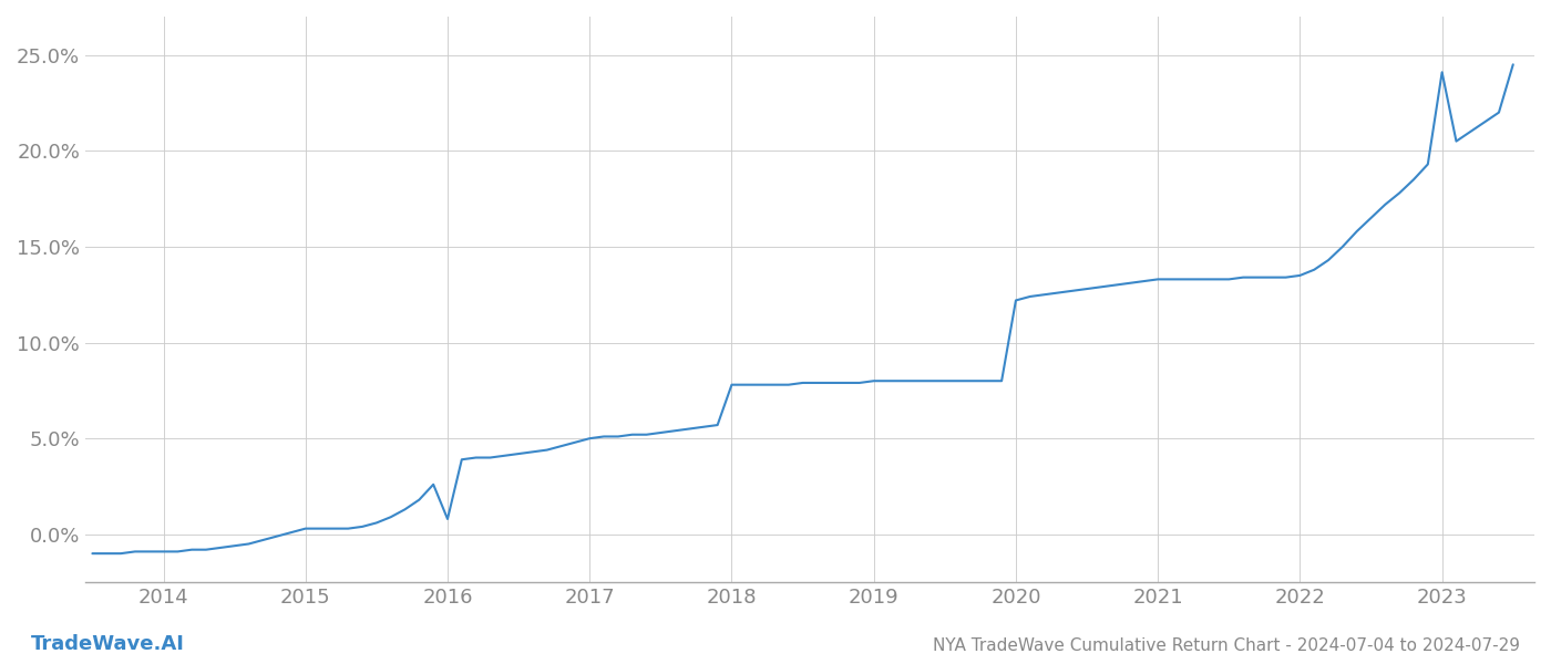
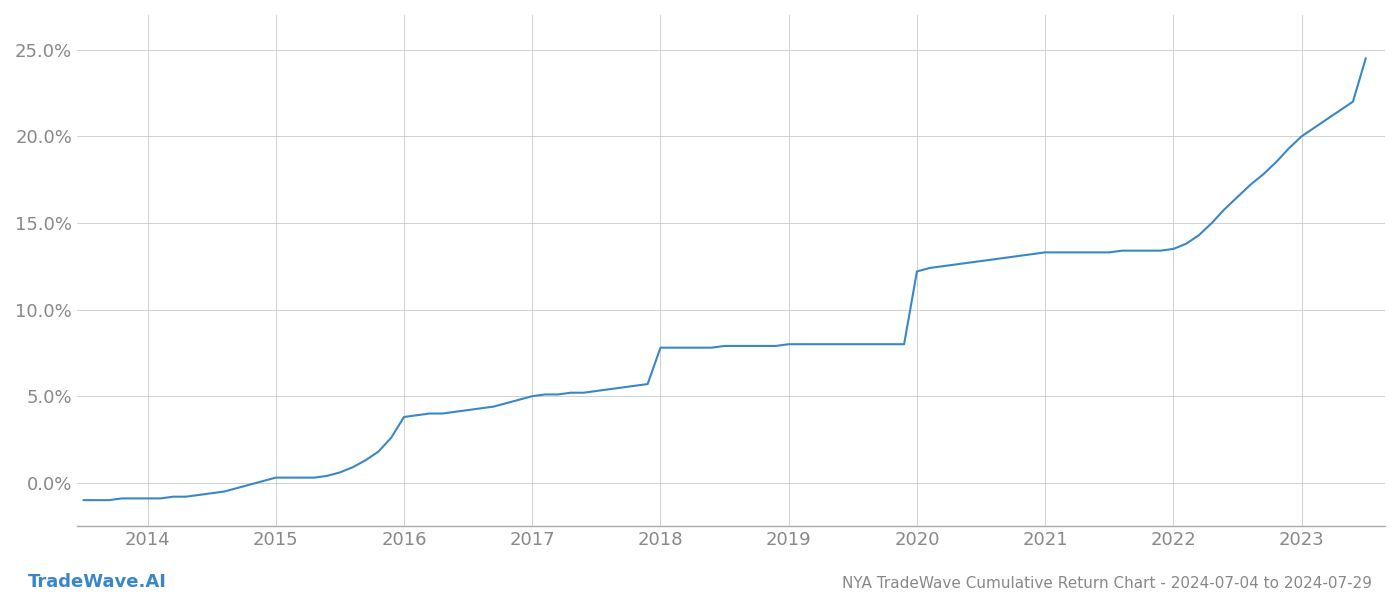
2016: 0.8% -> 3.8%
2023: 24.1% -> 20.0%
